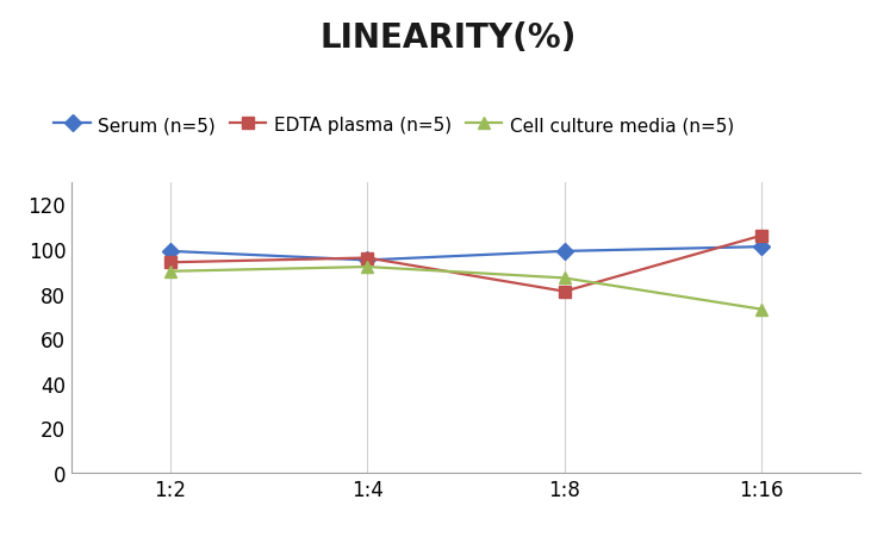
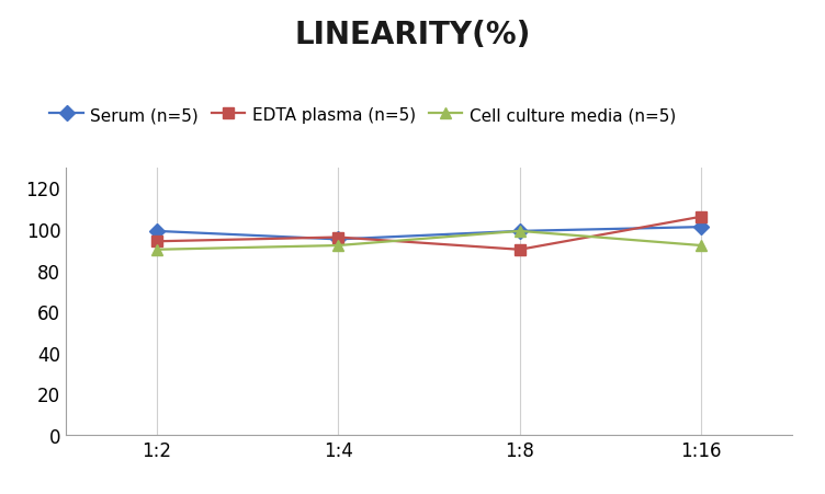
EDTA plasma (n=5)/1:8: 81 -> 90
Cell culture media (n=5)/1:8: 87 -> 99
Cell culture media (n=5)/1:16: 73 -> 92
